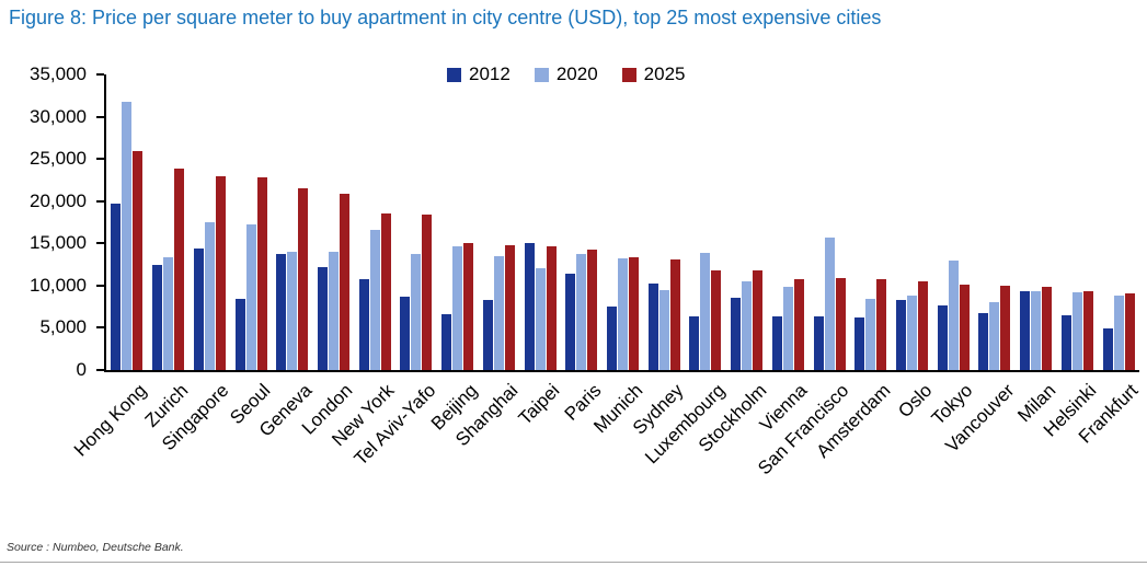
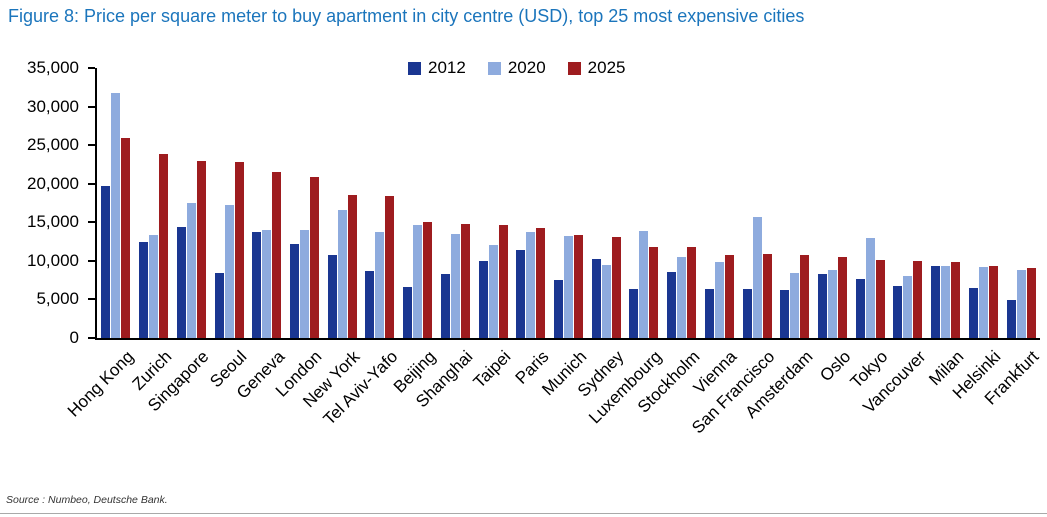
2012/Taipei: 15000 -> 10000
